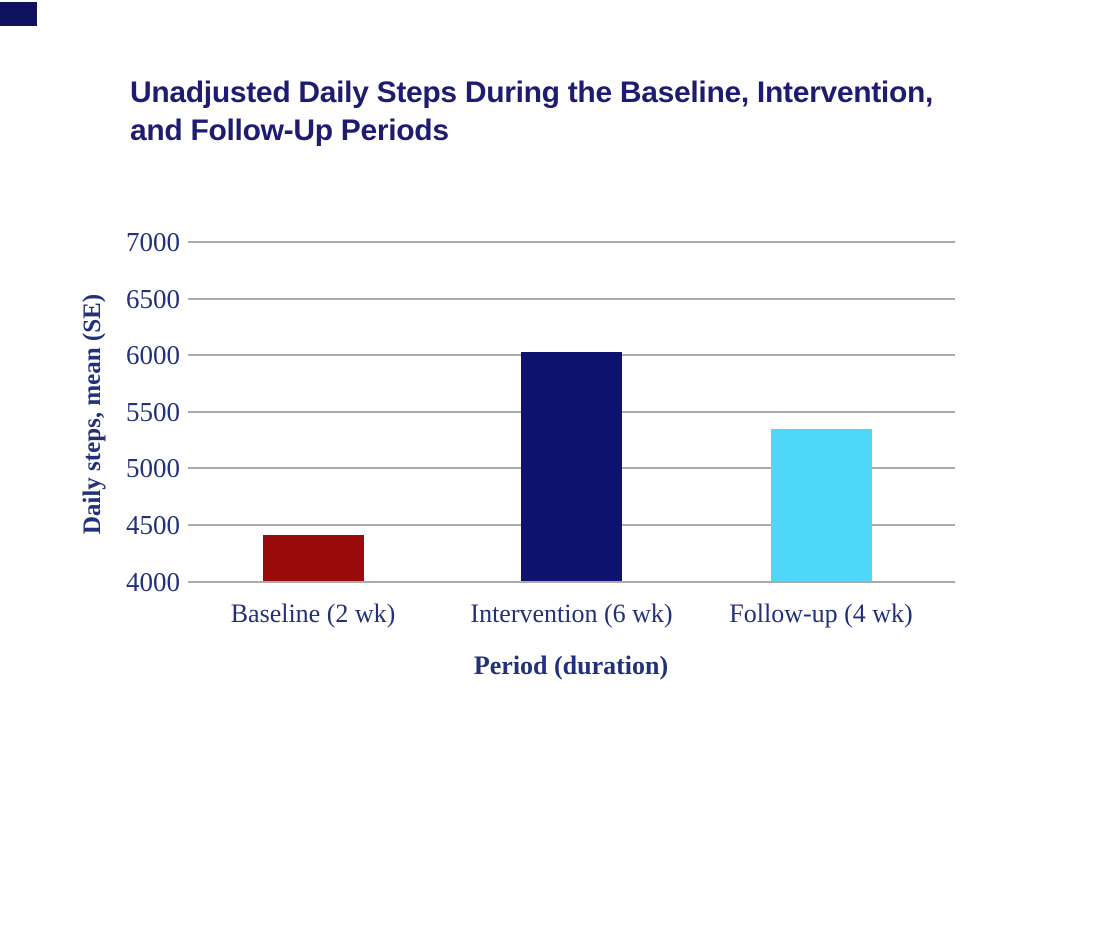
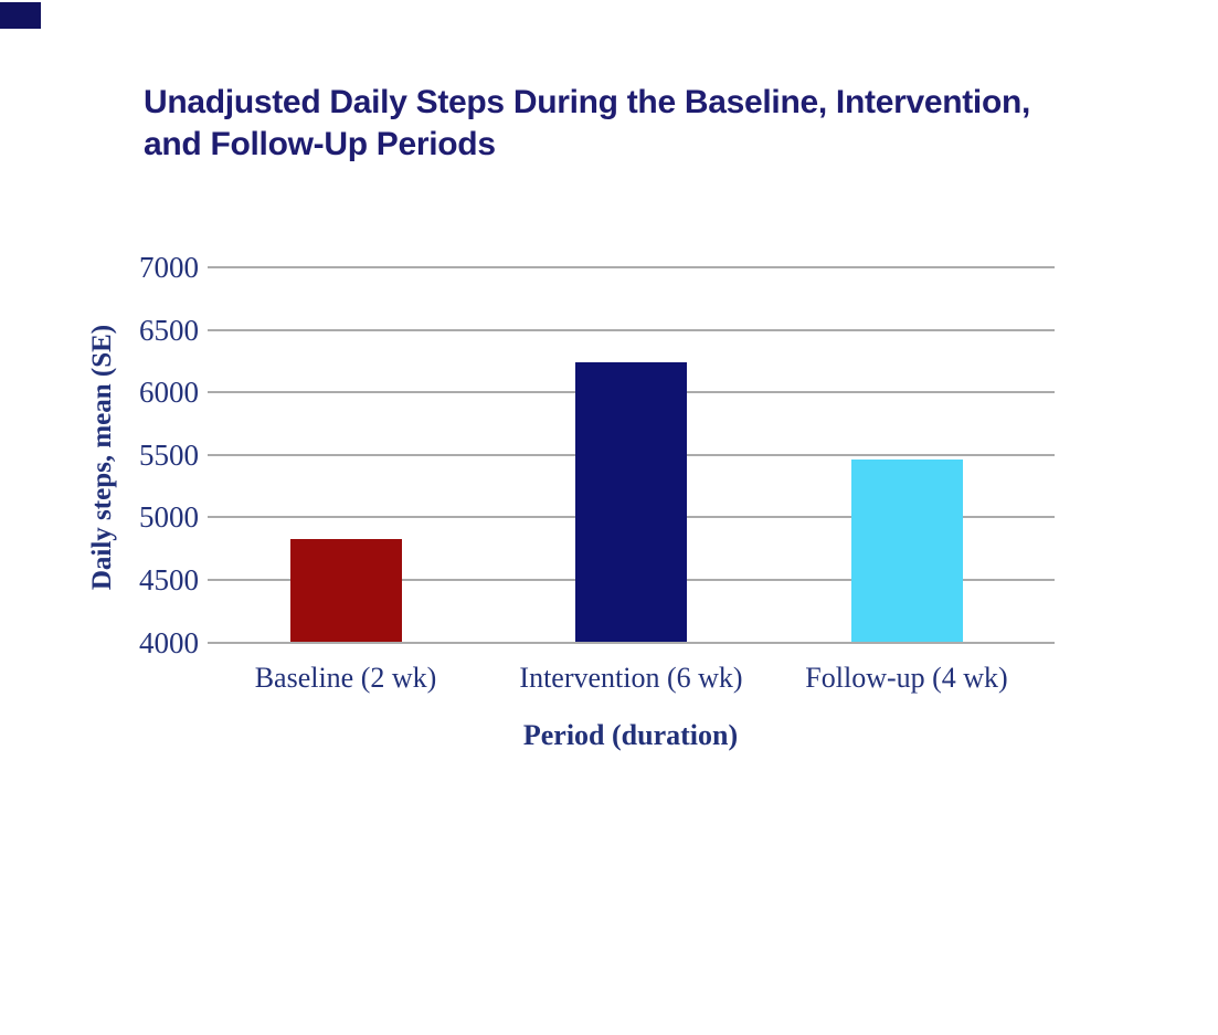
Baseline (2 wk): 4410 -> 4830
Intervention (6 wk): 6030 -> 6240
Follow-up (4 wk): 5350 -> 5460
